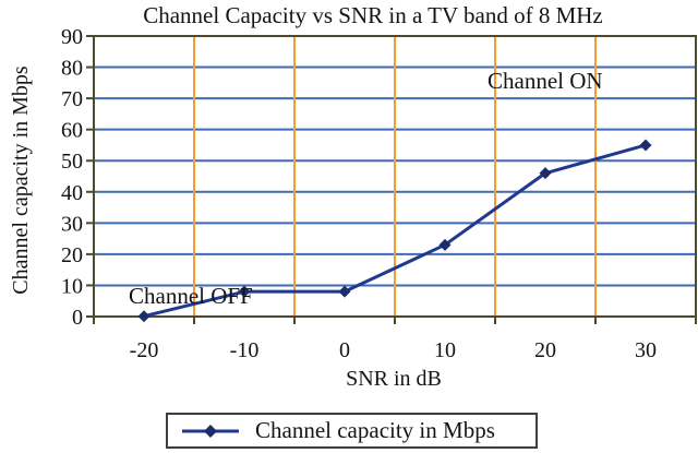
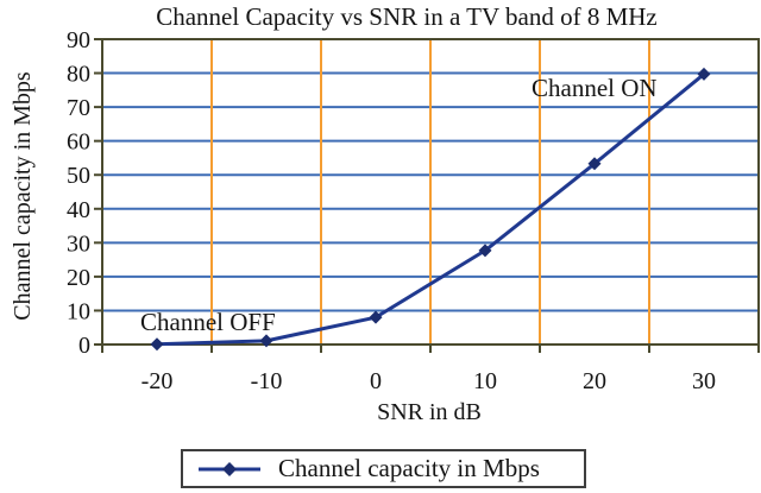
-10: 8 -> 1
10: 23 -> 28
20: 46 -> 53
30: 55 -> 80
